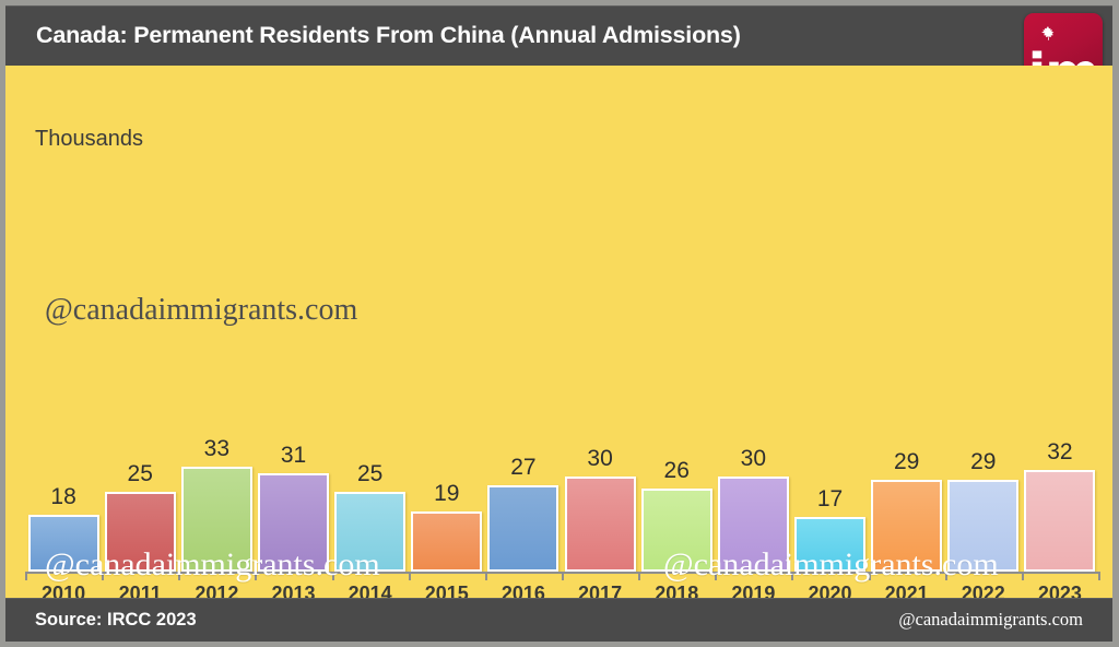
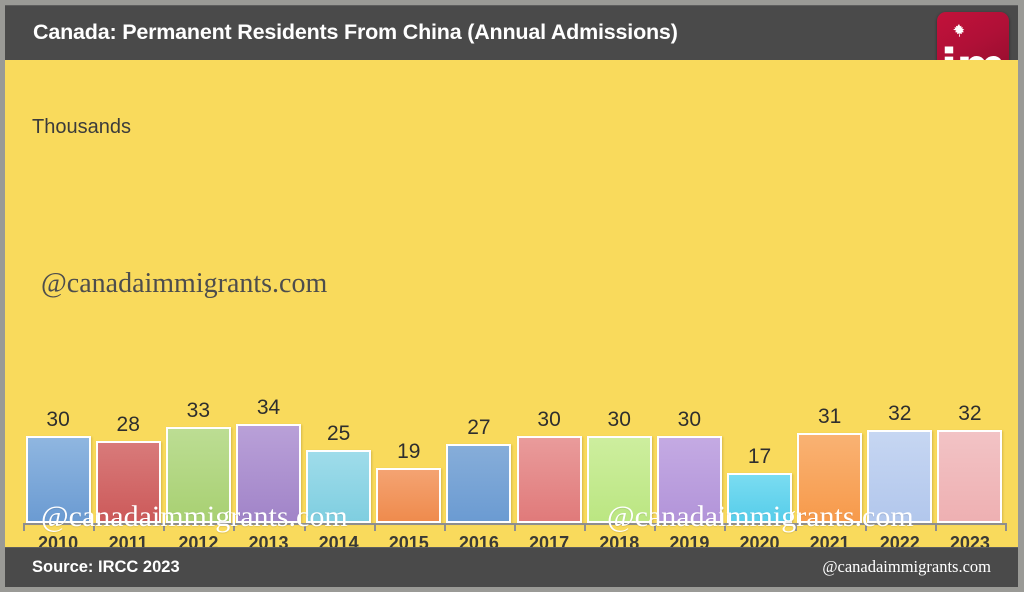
2010: 18 -> 30
2011: 25 -> 28
2013: 31 -> 34
2018: 26 -> 30
2021: 29 -> 31
2022: 29 -> 32
